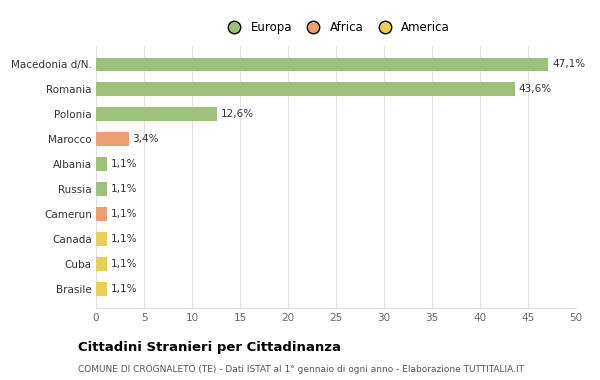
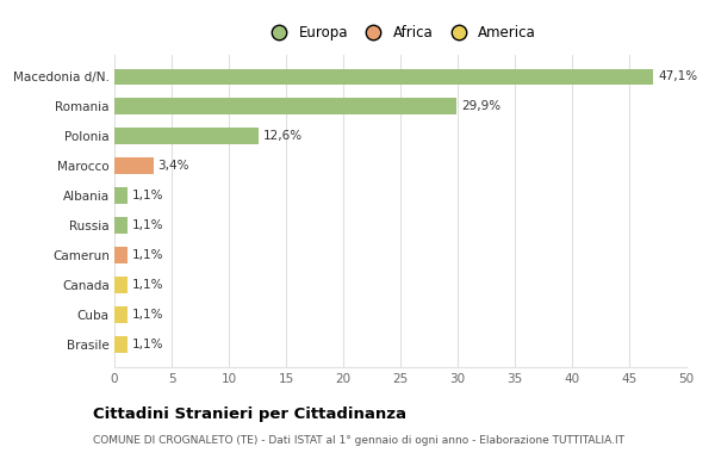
Romania: 43,6% -> 29,9%
